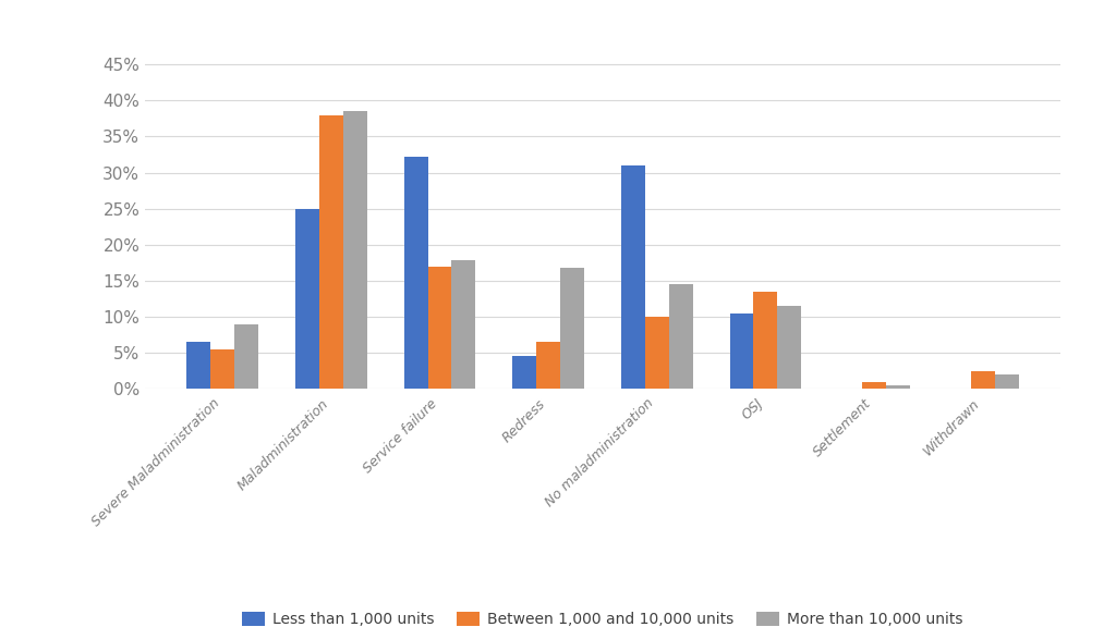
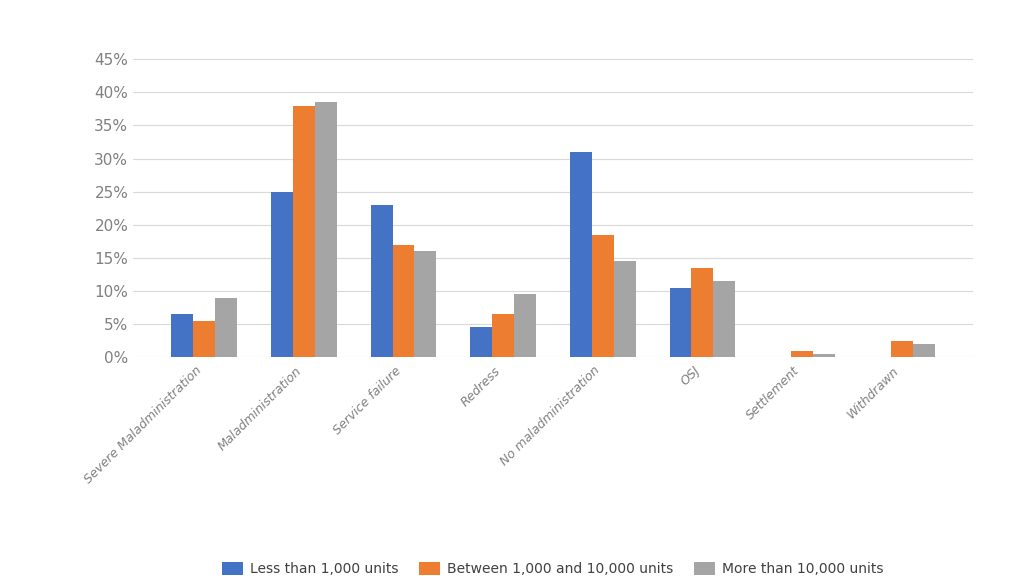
Less than 1,000 units/Service failure: 32.2% -> 23.0%
More than 10,000 units/Service failure: 17.8% -> 16.0%
More than 10,000 units/Redress: 16.8% -> 9.5%
Between 1,000 and 10,000 units/No maladministration: 10.0% -> 18.5%
